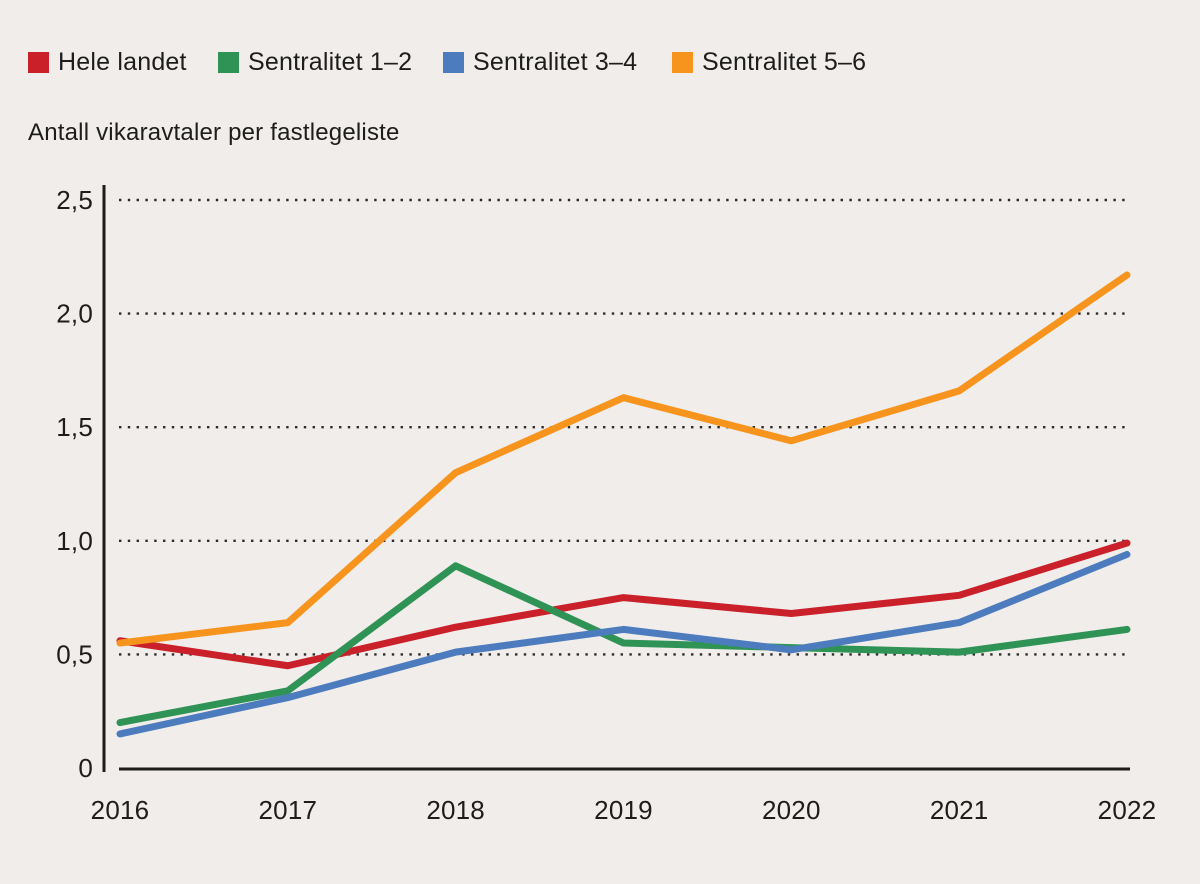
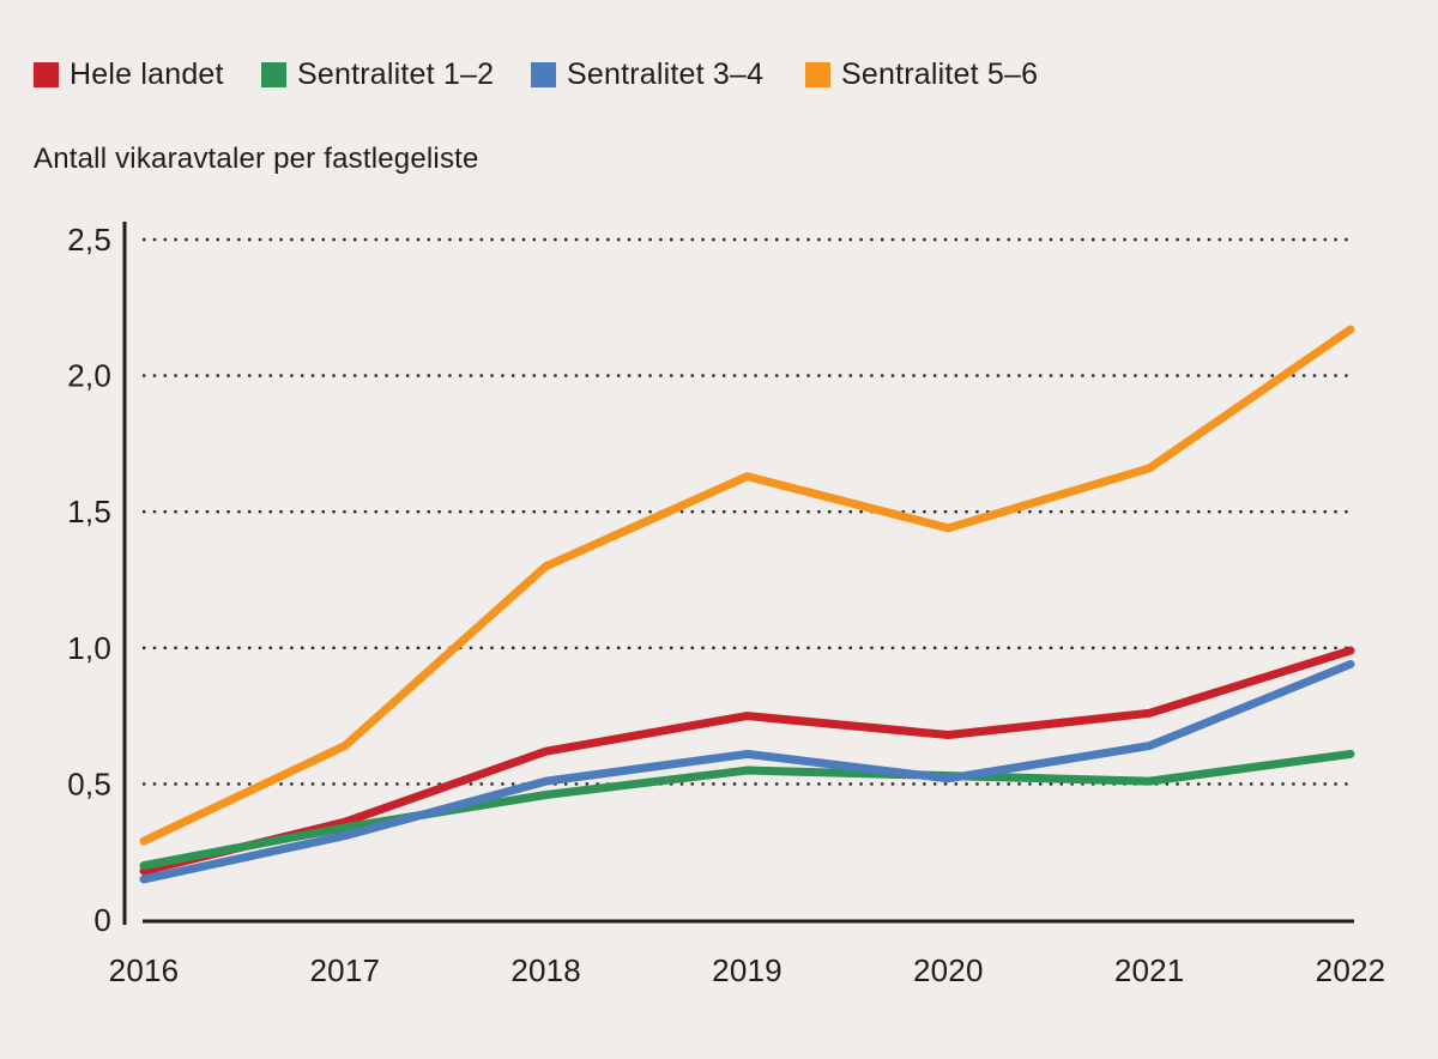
Hele landet/2016: 0,56 -> 0,18
Sentralitet 5–6/2016: 0,55 -> 0,29
Hele landet/2017: 0,45 -> 0,36
Sentralitet 1–2/2018: 0,89 -> 0,46
